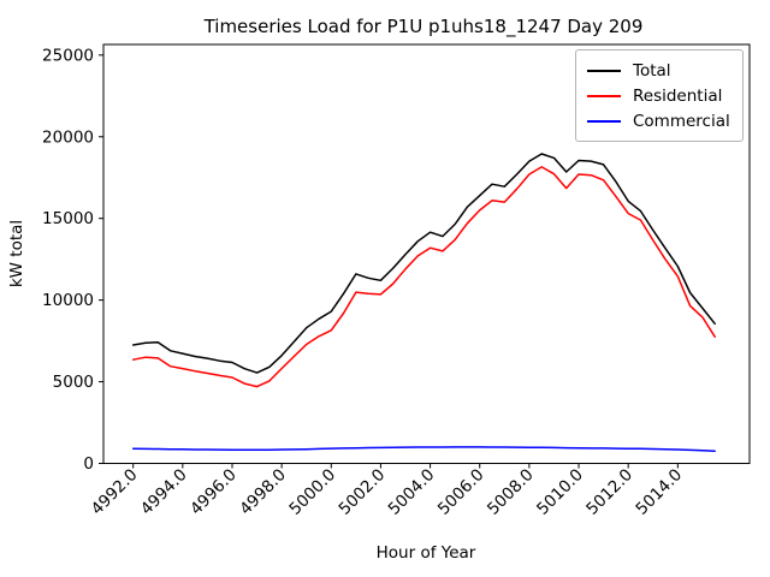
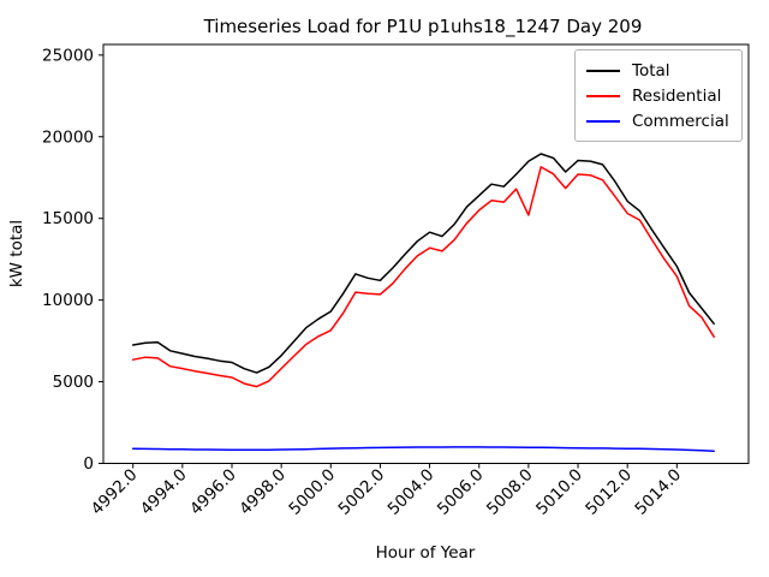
Residential/5008.0: 17700 -> 15200
